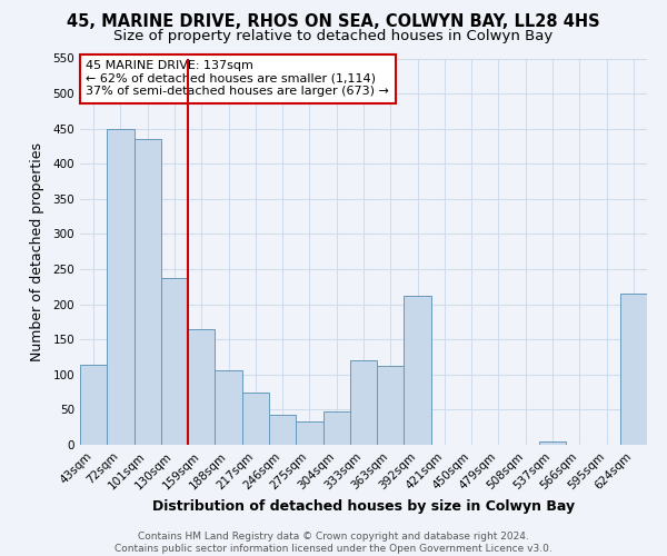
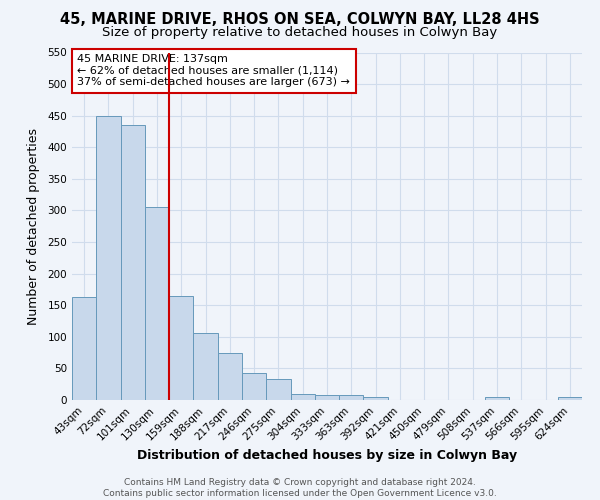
43sqm: 114 -> 163
130sqm: 238 -> 305
304sqm: 48 -> 10
333sqm: 120 -> 8
363sqm: 112 -> 8
392sqm: 212 -> 5
624sqm: 216 -> 5
